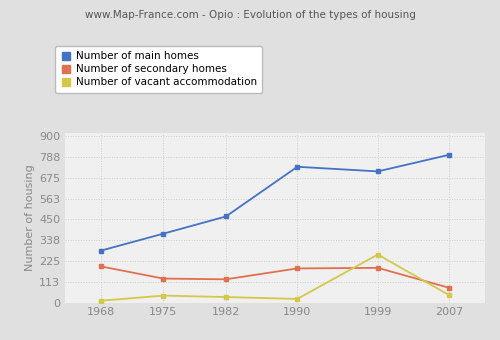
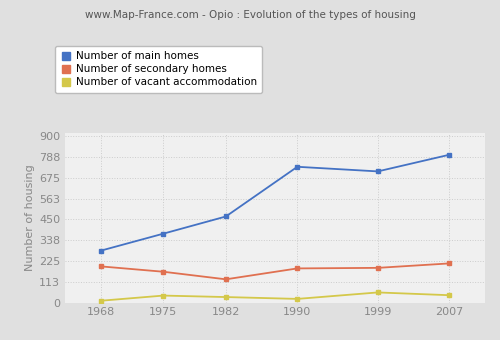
Number of secondary homes/1975: 130 -> 170
Number of vacant accommodation/1999: 260 -> 60
Number of secondary homes/2007: 80 -> 210
